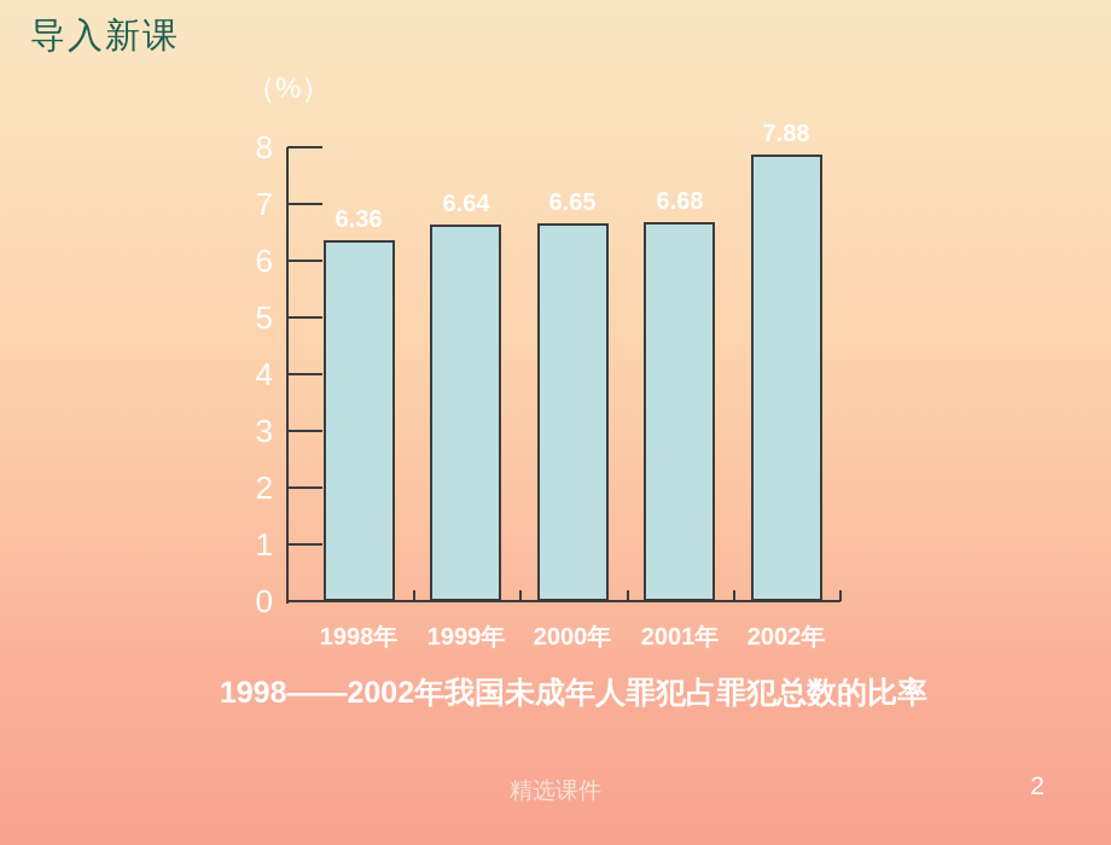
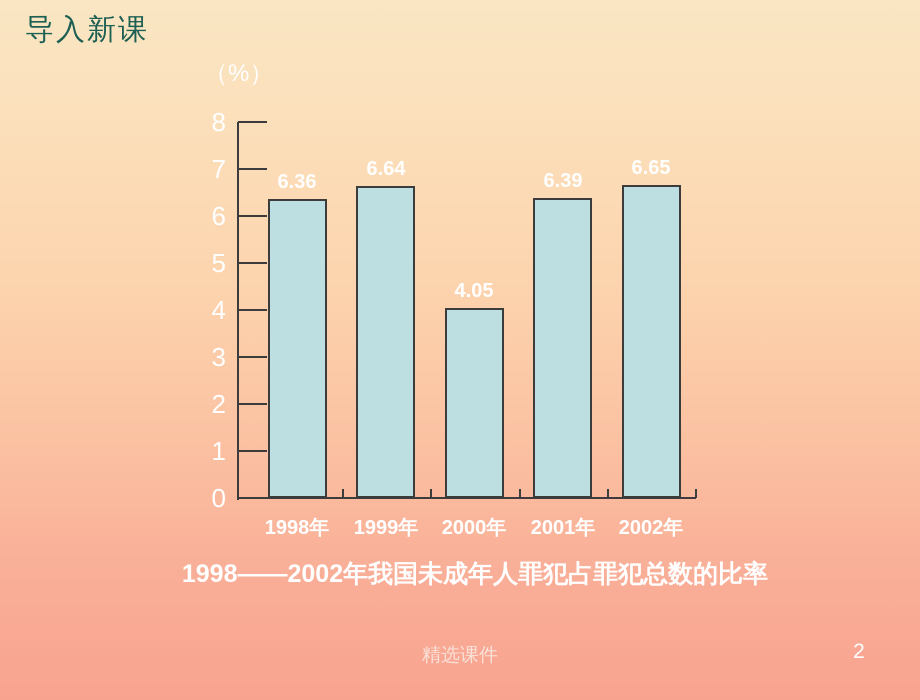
2000年: 6.65 -> 4.05
2001年: 6.68 -> 6.39
2002年: 7.88 -> 6.65
